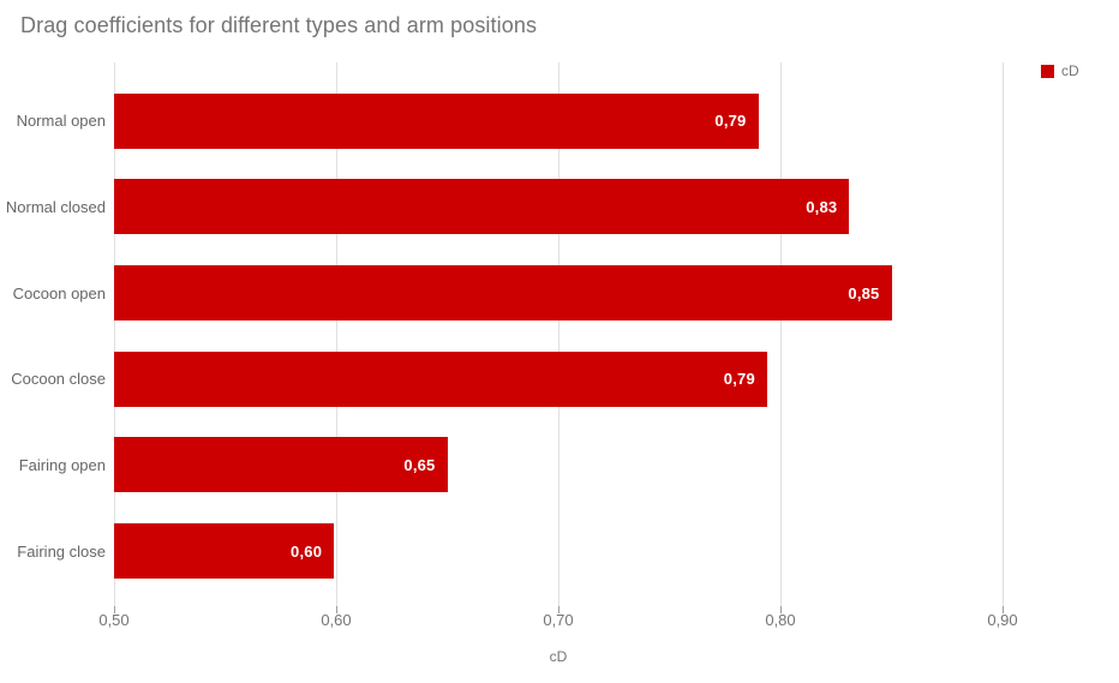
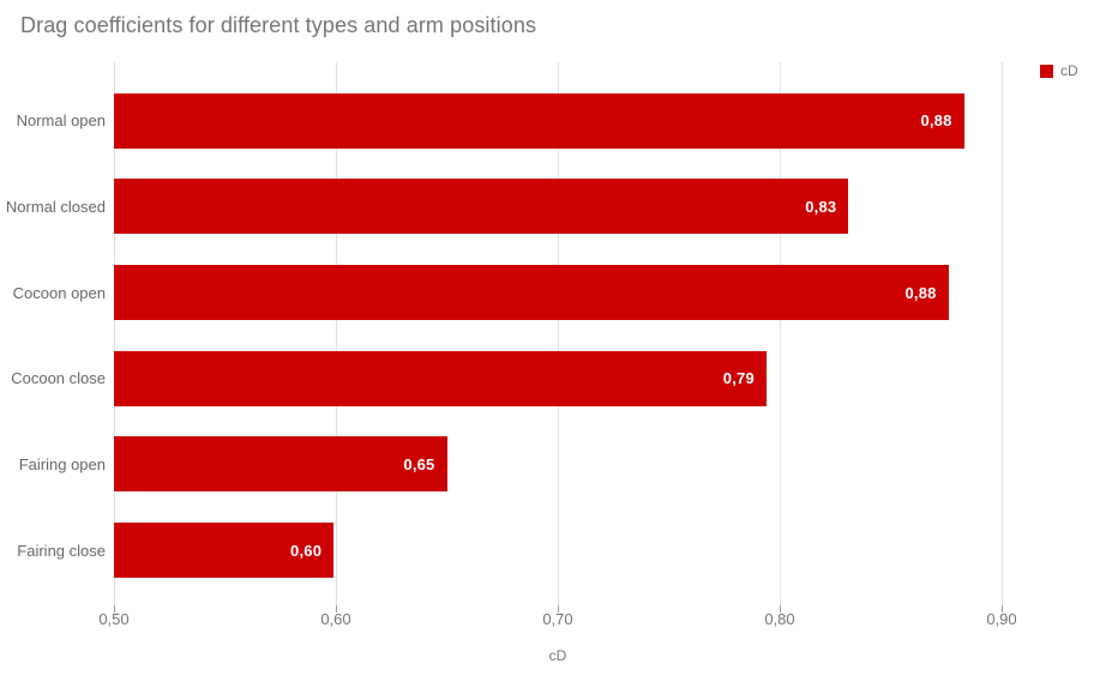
Normal open: 0,79 -> 0,88
Cocoon open: 0,85 -> 0,88
